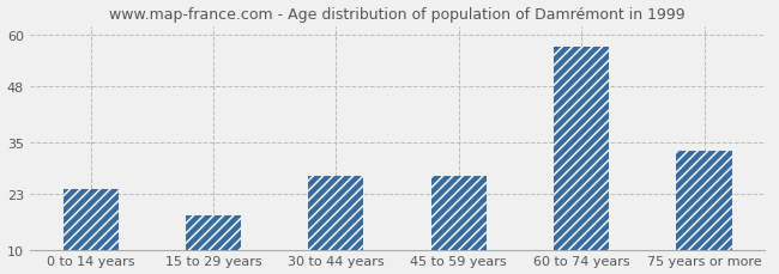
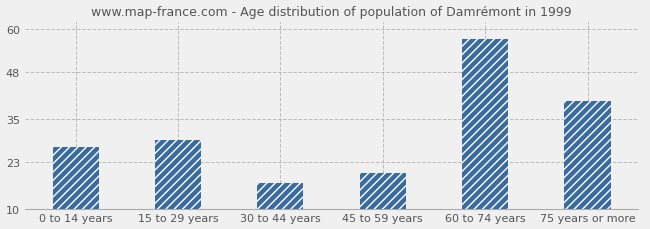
0 to 14 years: 24 -> 27
15 to 29 years: 18 -> 29
30 to 44 years: 27 -> 17
45 to 59 years: 27 -> 20
75 years or more: 33 -> 40
